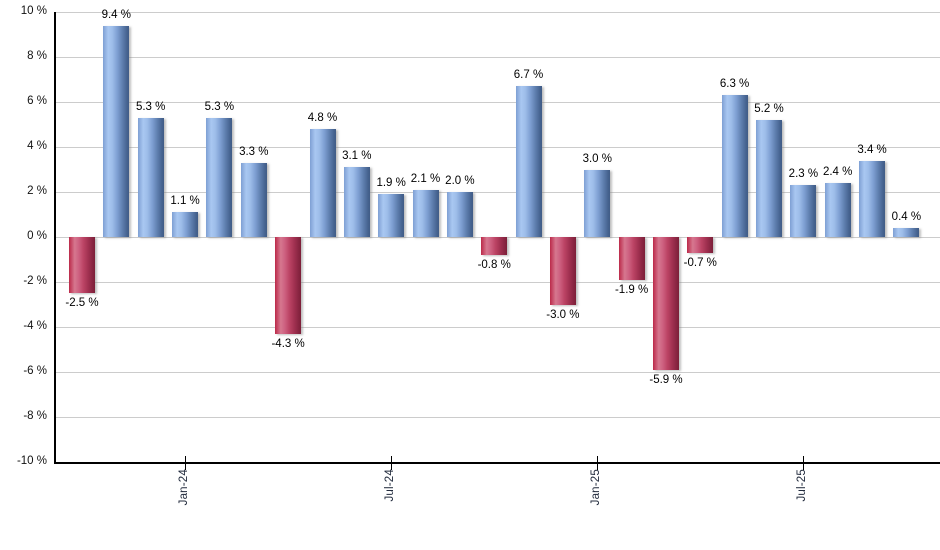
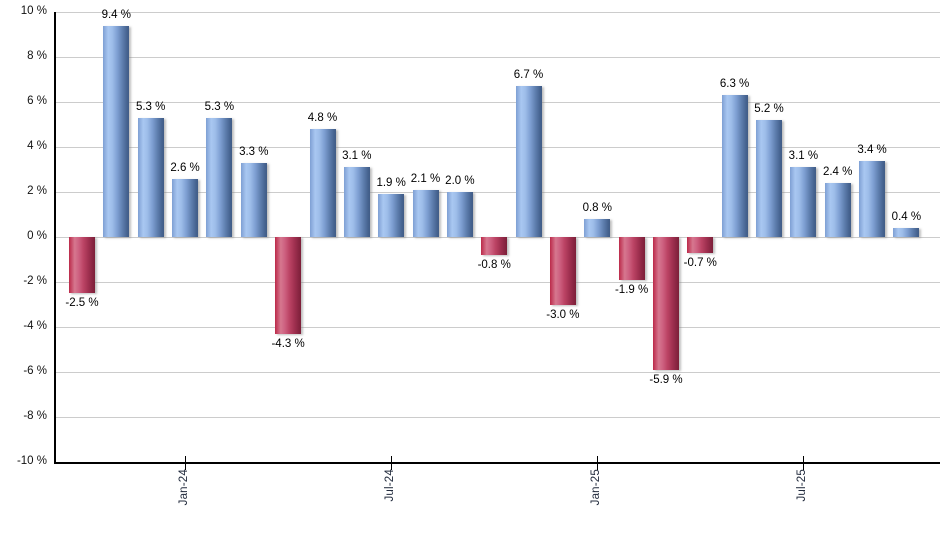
Jan-24: 1.1 -> 2.6
Jan-25: 3.0 -> 0.8
Jul-25: 2.3 -> 3.1
